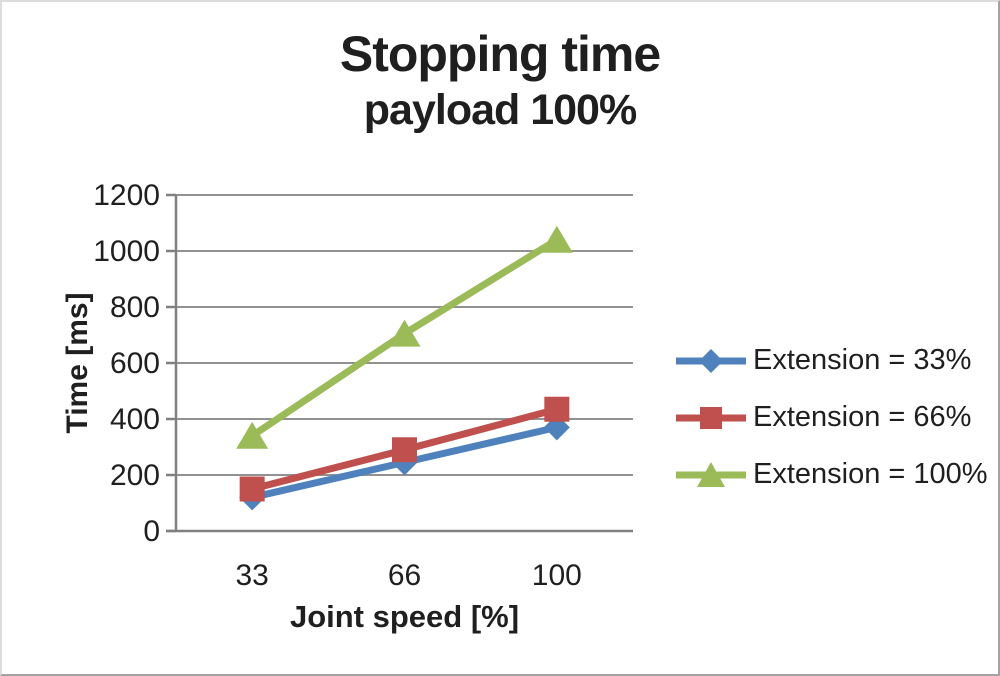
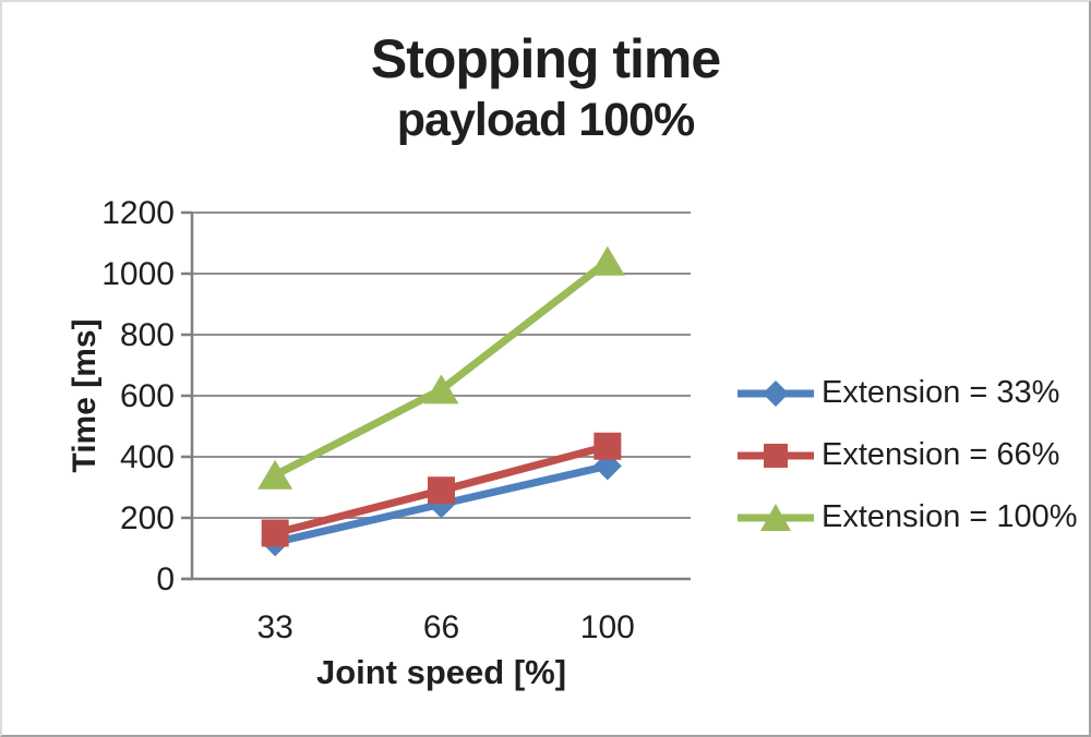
Extension = 100%/66: 700 -> 620
